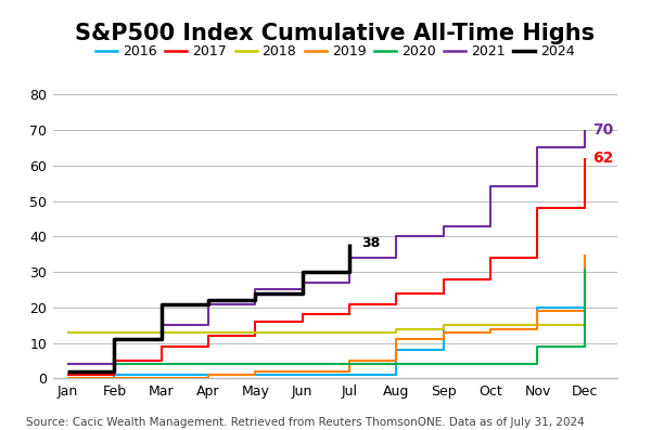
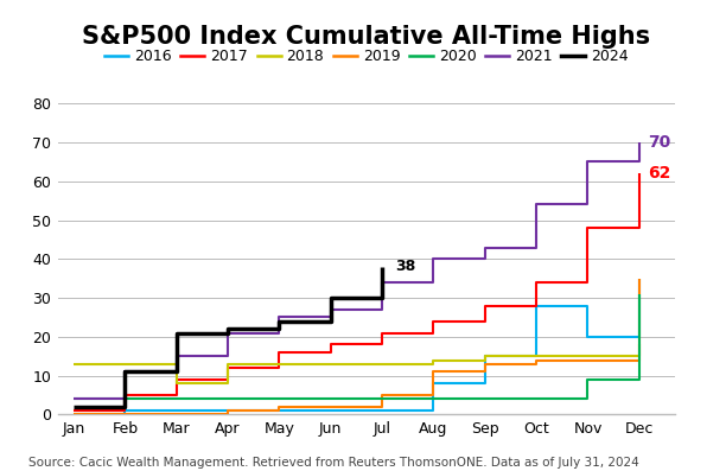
2018/Mar: 13 -> 8
2016/Oct: 15 -> 28
2019/Nov: 19 -> 14
